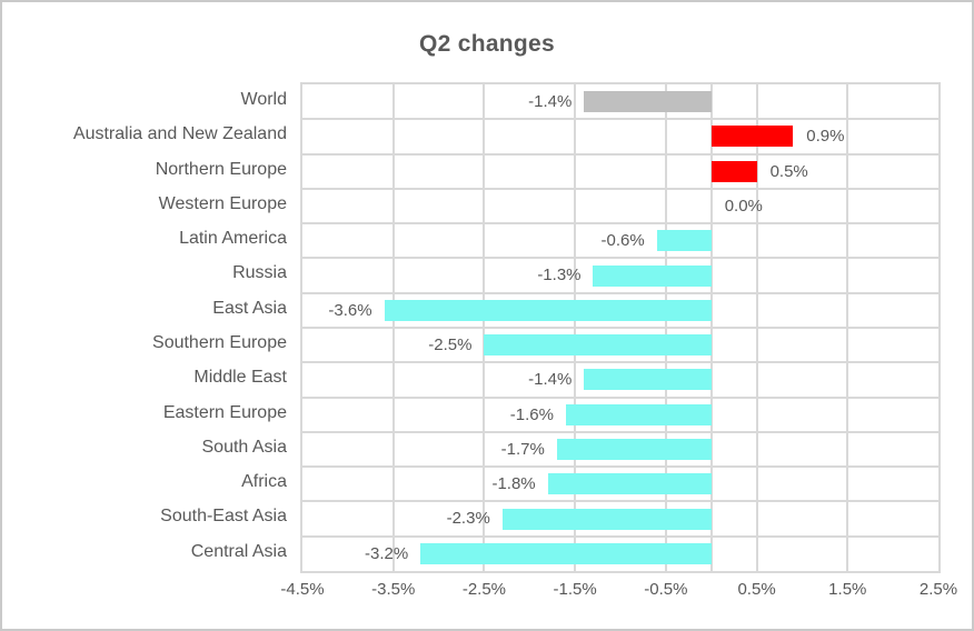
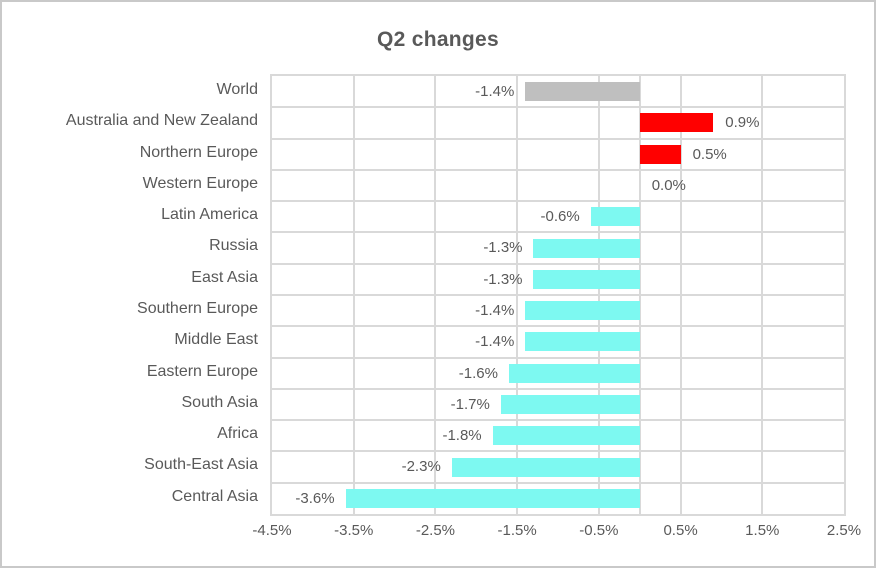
East Asia: -3.6% -> -1.3%
Southern Europe: -2.5% -> -1.4%
Central Asia: -3.2% -> -3.6%
